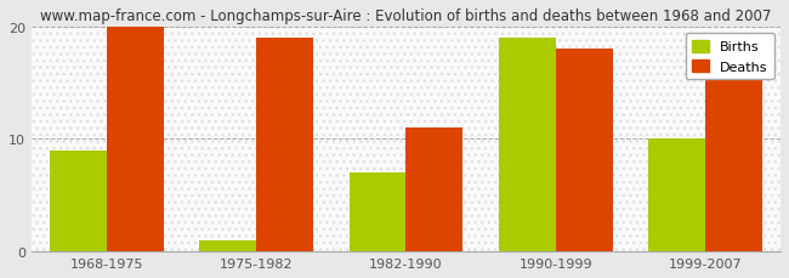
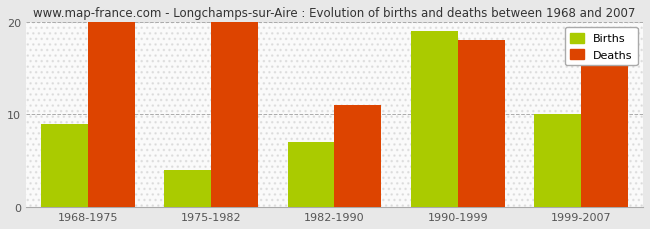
Births/1975-1982: 1 -> 4
Deaths/1975-1982: 19 -> 20
